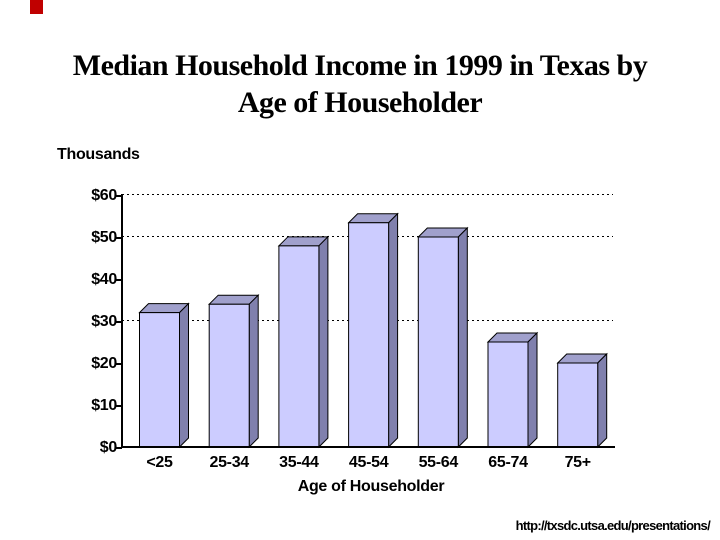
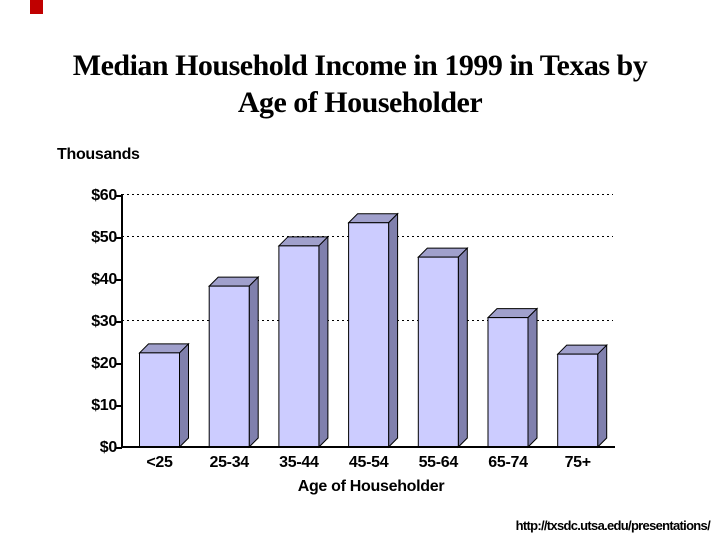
<25: $32 -> $22
25-34: $34 -> $38
55-64: $50 -> $45
65-74: $25 -> $31
75+: $20 -> $22
